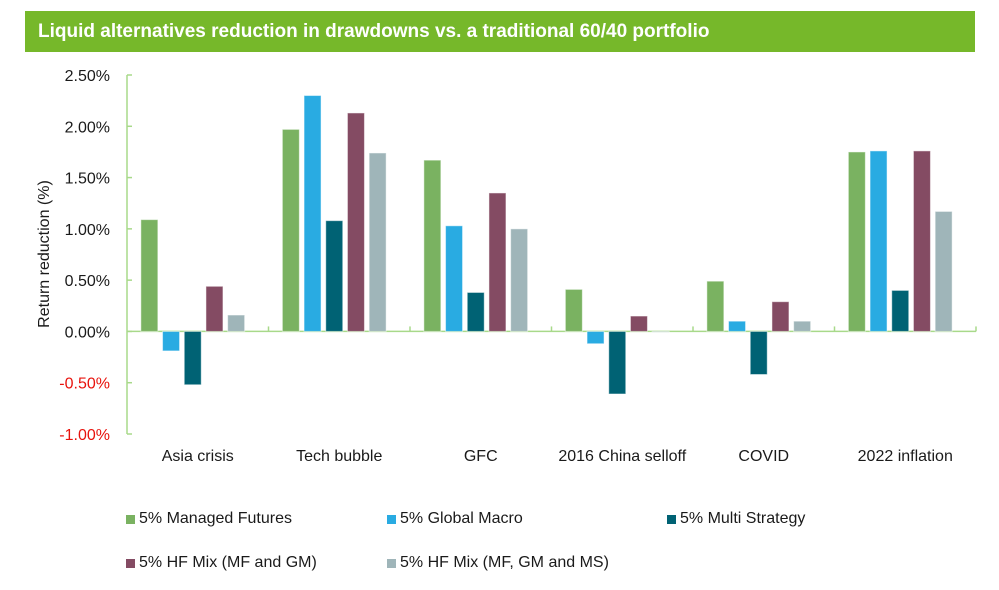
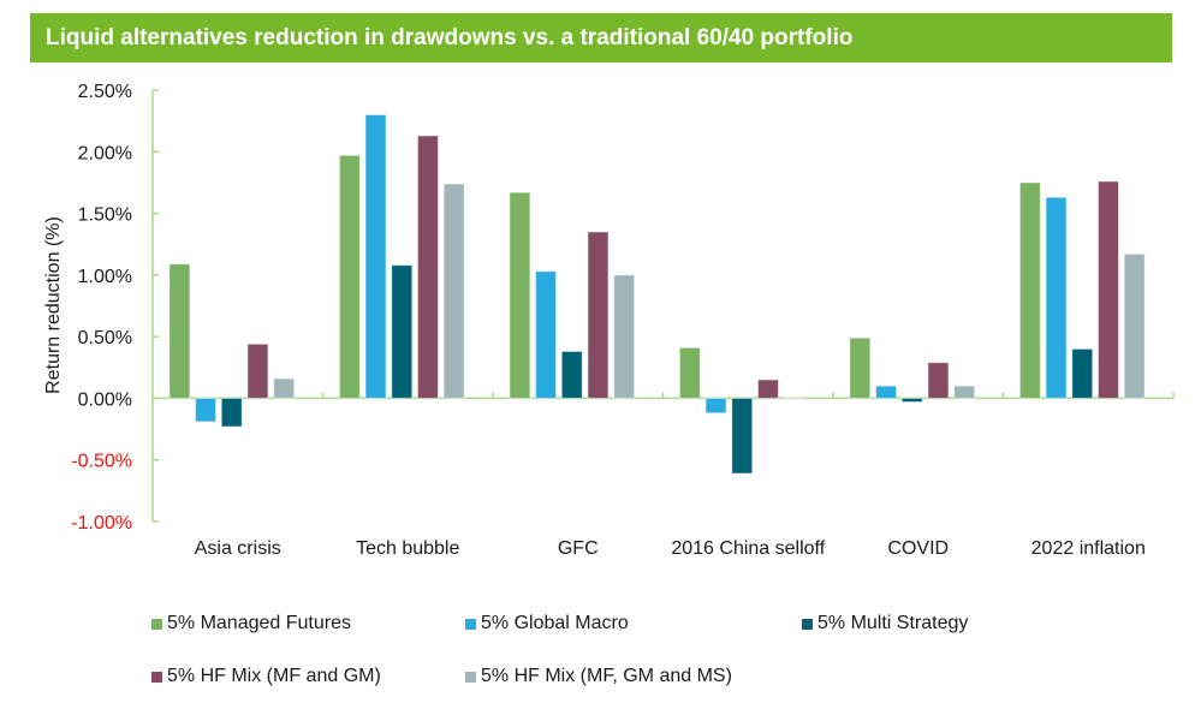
5% Multi Strategy/Asia crisis: -0.52% -> -0.23%
5% Multi Strategy/COVID: -0.42% -> -0.03%
5% Global Macro/2022 inflation: 1.76% -> 1.63%
